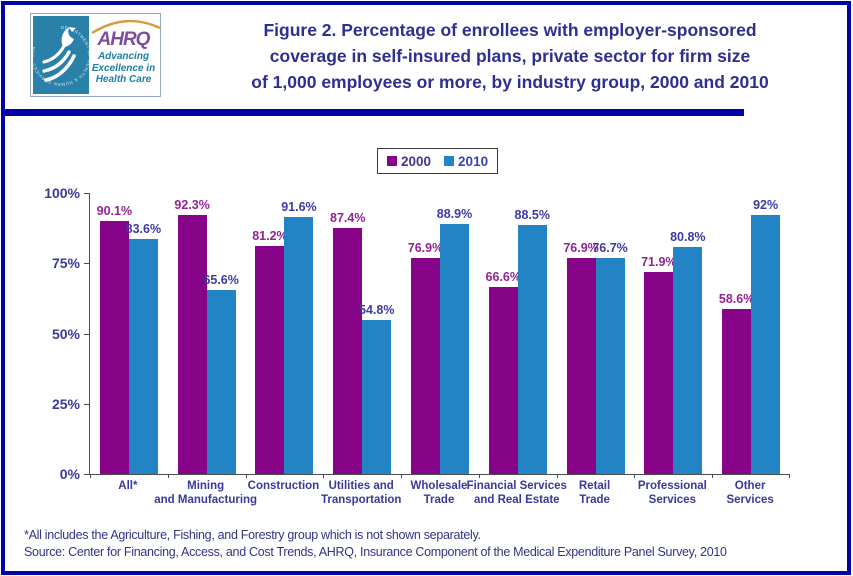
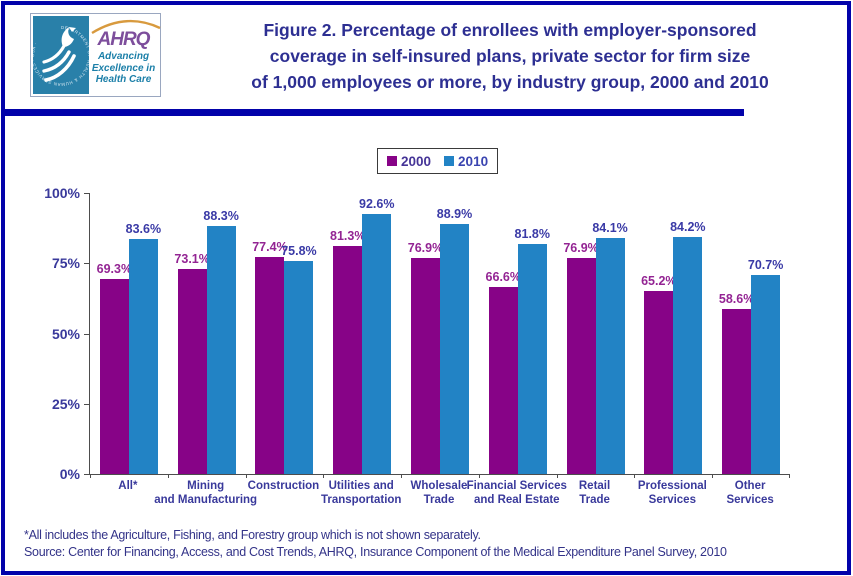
2000/All*: 90.1% -> 69.3%
2000/Mining and Manufacturing: 92.3% -> 73.1%
2010/Mining and Manufacturing: 65.6% -> 88.3%
2000/Construction: 81.2% -> 77.4%
2010/Construction: 91.6% -> 75.8%
2000/Utilities and Transportation: 87.4% -> 81.3%
2010/Utilities and Transportation: 54.8% -> 92.6%
2010/Financial Services and Real Estate: 88.5% -> 81.8%
2010/Retail Trade: 76.7% -> 84.1%
2000/Professional Services: 71.9% -> 65.2%
2010/Professional Services: 80.8% -> 84.2%
2010/Other Services: 92% -> 70.7%
